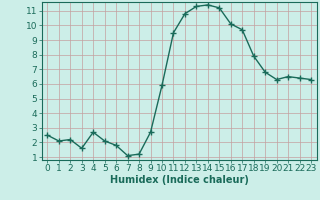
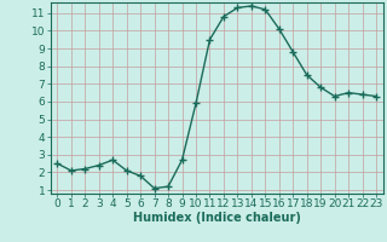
3: 1.6 -> 2.4
17: 9.7 -> 8.8
18: 7.9 -> 7.5
